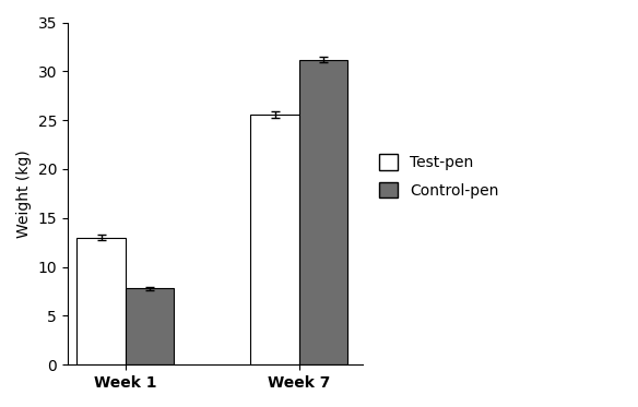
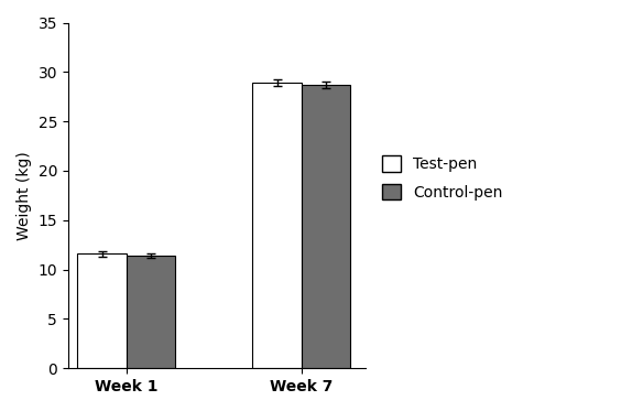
Test-pen/Week 1: 13.0 -> 11.6
Control-pen/Week 1: 7.8 -> 11.4
Test-pen/Week 7: 25.6 -> 28.9
Control-pen/Week 7: 31.2 -> 28.7
